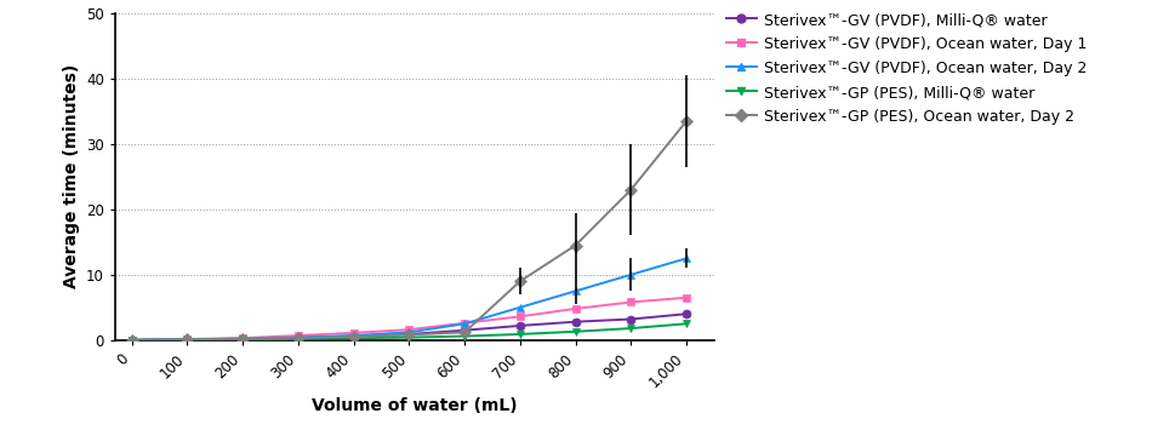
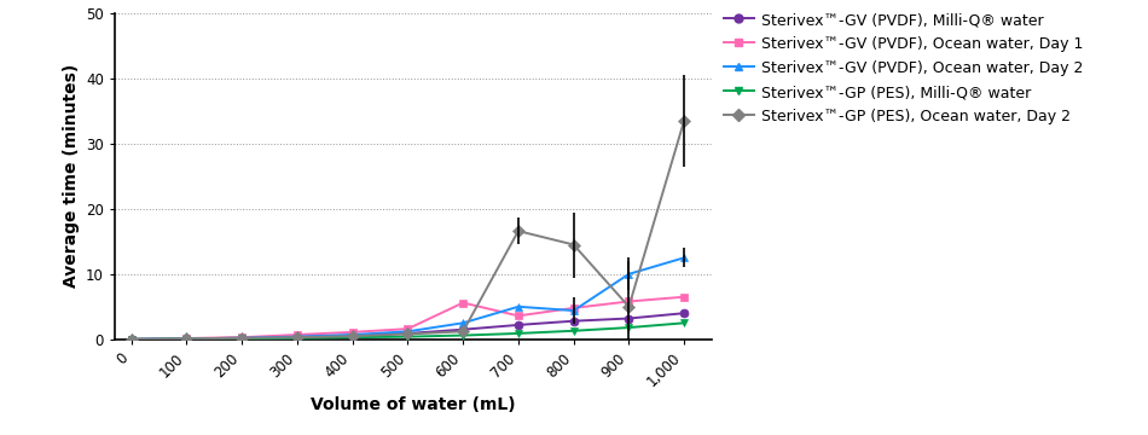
Sterivex™-GV (PVDF), Ocean water, Day 1/600: 2.6 -> 5.6
Sterivex™-GP (PES), Ocean water, Day 2/700: 9.0 -> 16.6
Sterivex™-GV (PVDF), Ocean water, Day 2/800: 7.5 -> 4.4
Sterivex™-GP (PES), Ocean water, Day 2/900: 23.0 -> 5.0
